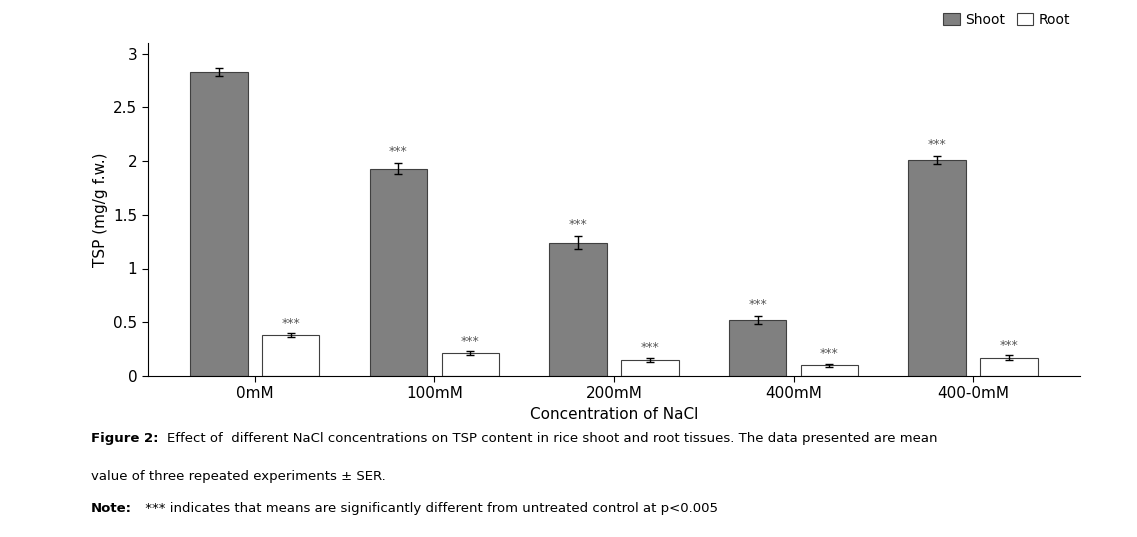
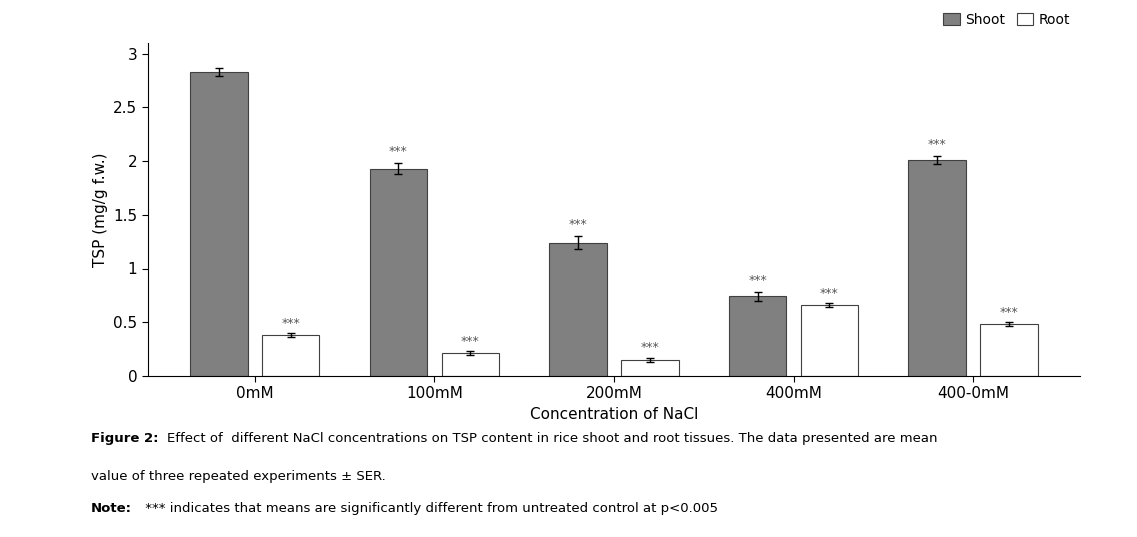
Shoot/400mM: 0.52 -> 0.74
Root/400mM: 0.10 -> 0.66
Root/400-0mM: 0.17 -> 0.48
